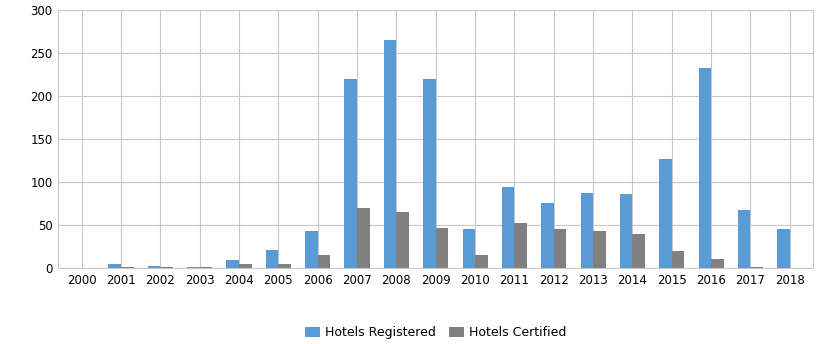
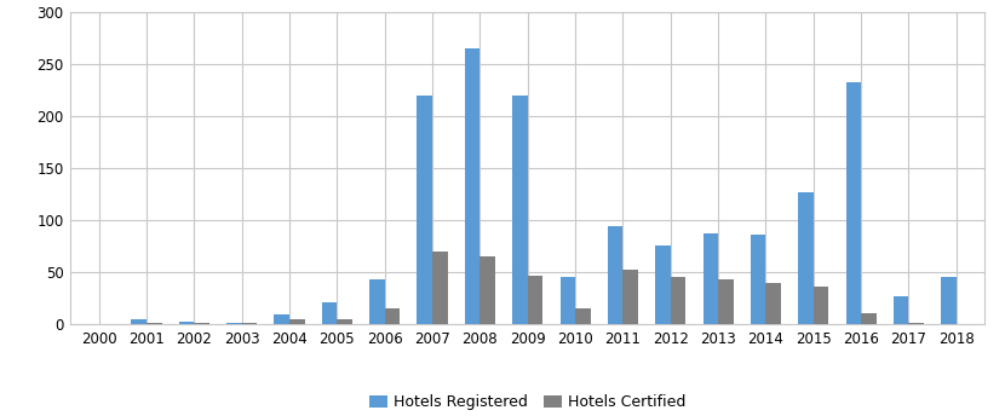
Hotels Certified/2015: 20 -> 36
Hotels Registered/2017: 68 -> 27
